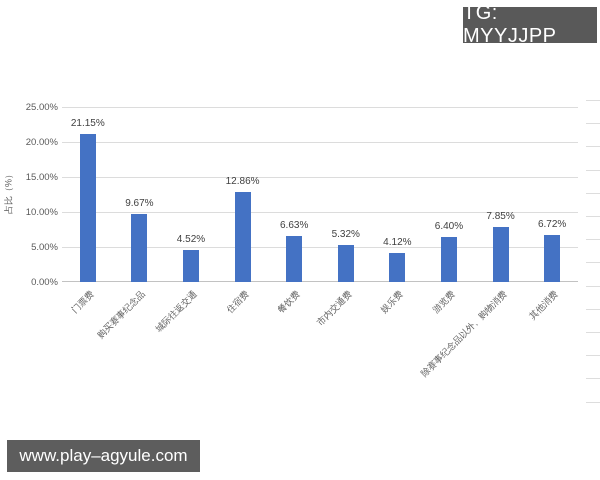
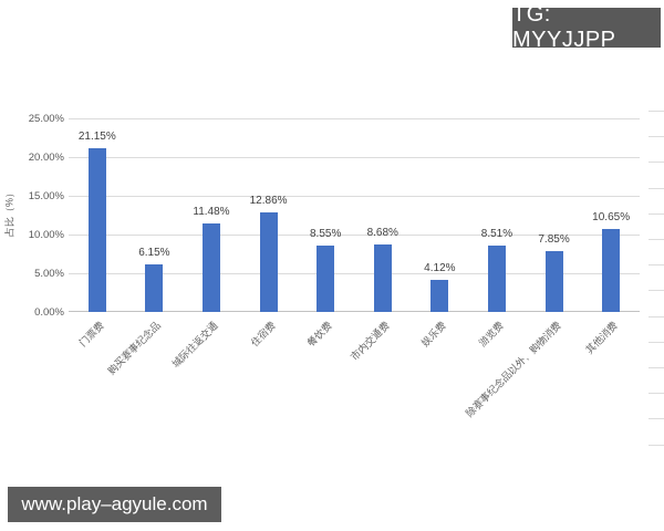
购买赛事纪念品: 9.67% -> 6.15%
城际往返交通: 4.52% -> 11.48%
餐饮费: 6.63% -> 8.55%
市内交通费: 5.32% -> 8.68%
游览费: 6.40% -> 8.51%
其他消费: 6.72% -> 10.65%
